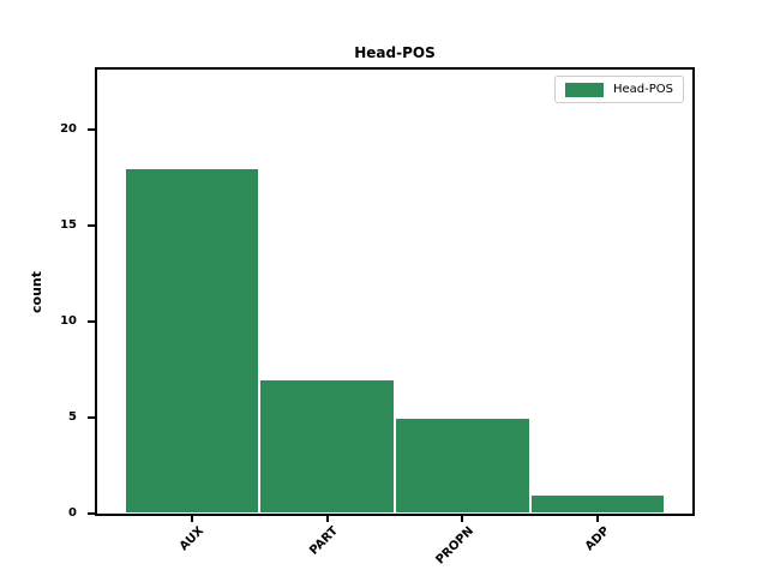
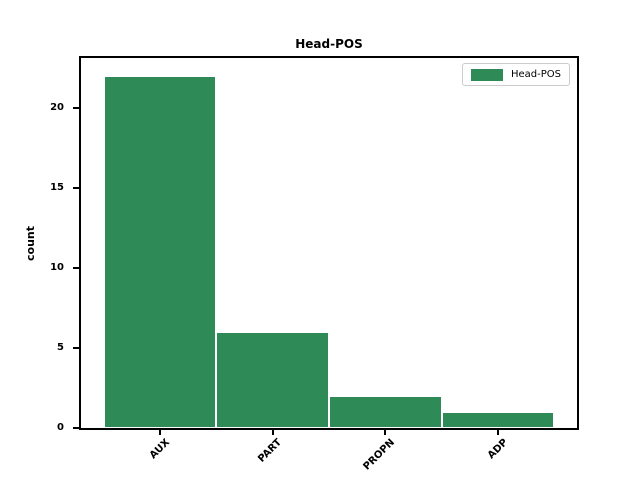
AUX: 18 -> 22
PART: 7 -> 6
PROPN: 5 -> 2
